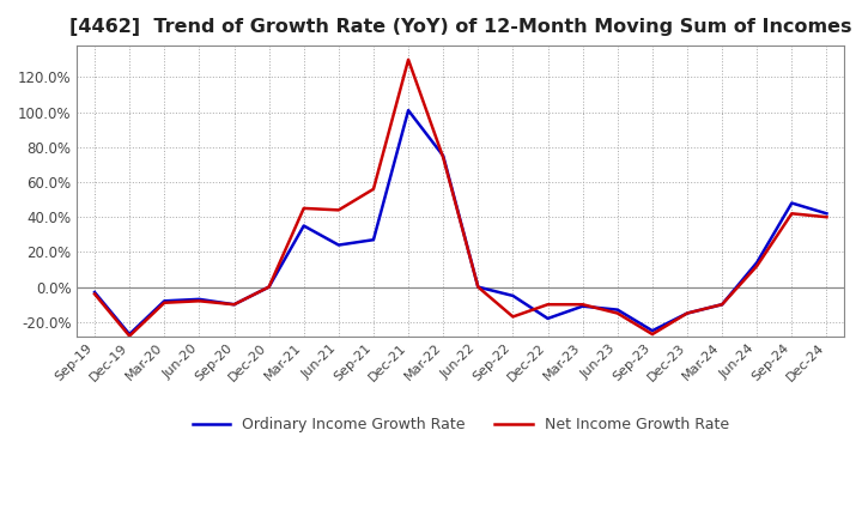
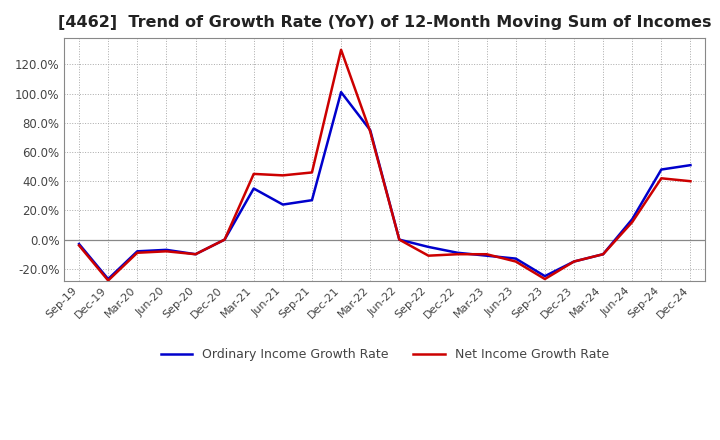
Net Income Growth Rate/Sep-21: 56% -> 46%
Net Income Growth Rate/Sep-22: -17% -> -11%
Ordinary Income Growth Rate/Dec-22: -18% -> -9%
Ordinary Income Growth Rate/Dec-24: 42% -> 51%
